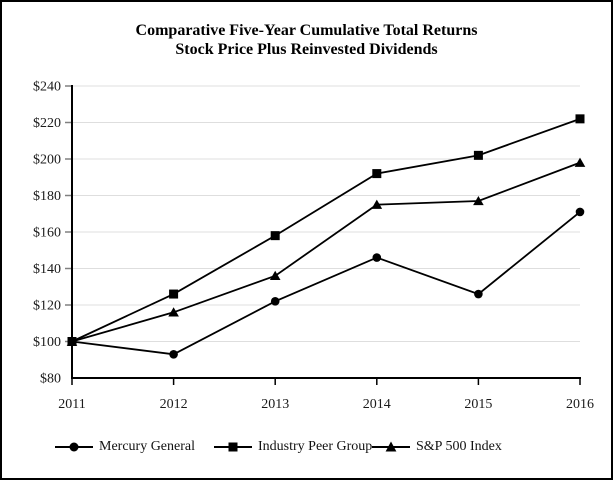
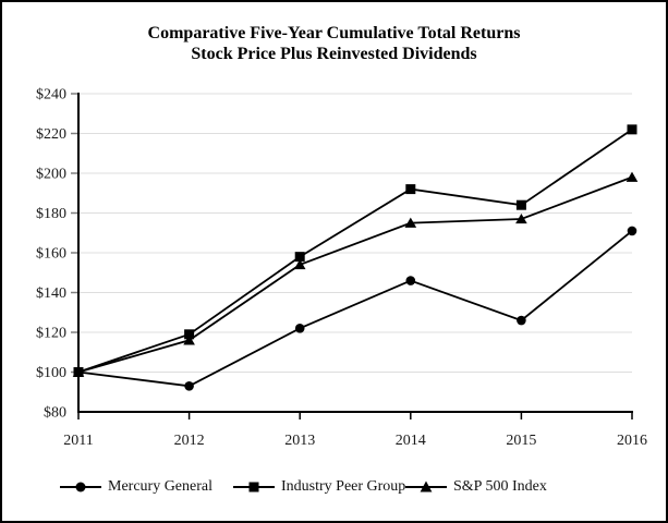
Industry Peer Group/2012: $126 -> $119
S&P 500 Index/2013: $136 -> $154
Industry Peer Group/2015: $202 -> $184
